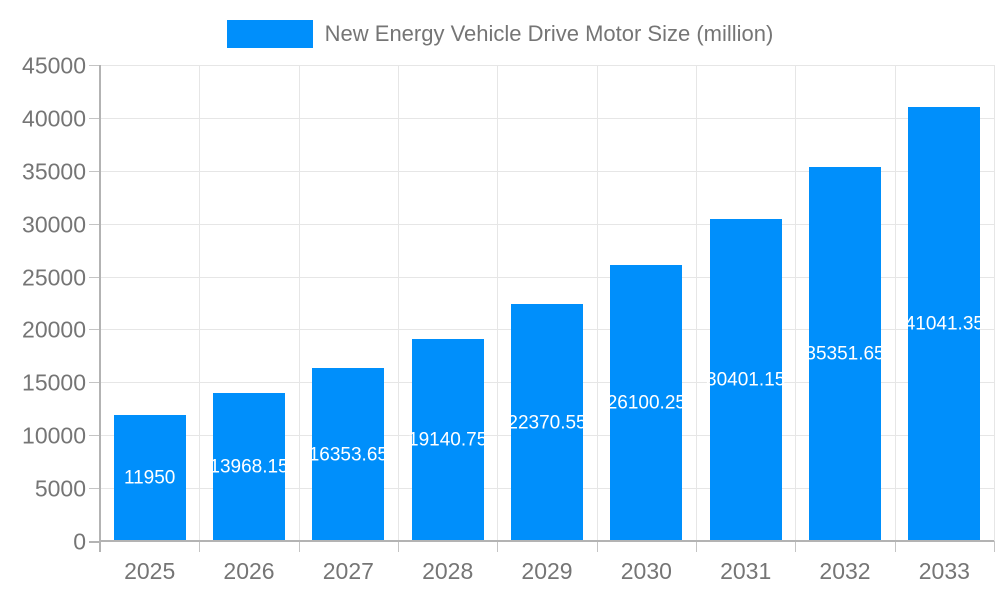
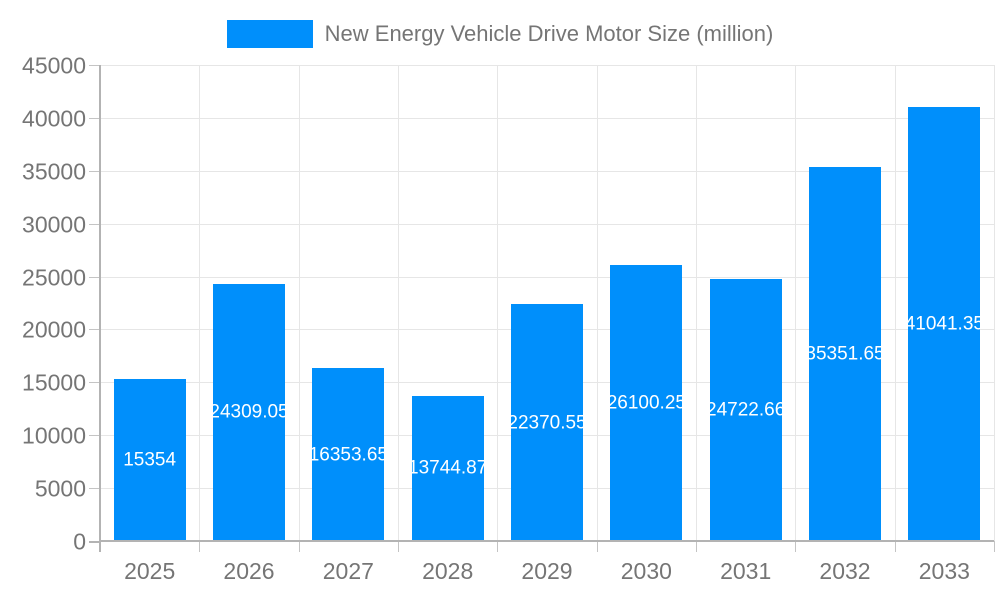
2025: 11950 -> 15354
2026: 13968.15 -> 24309.05
2028: 19140.75 -> 13744.87
2031: 30401.15 -> 24722.66
